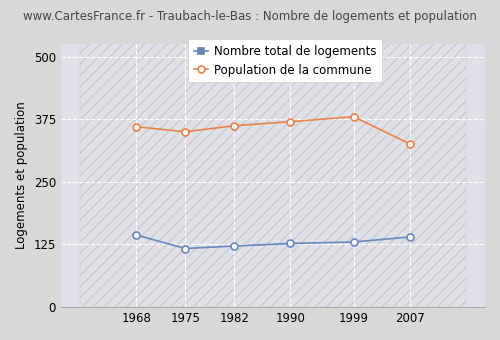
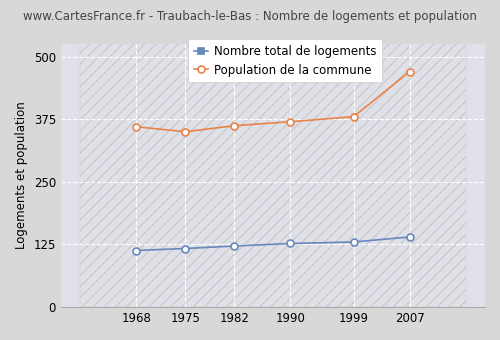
Nombre total de logements/1968: 144 -> 113
Population de la commune/2007: 326 -> 470
